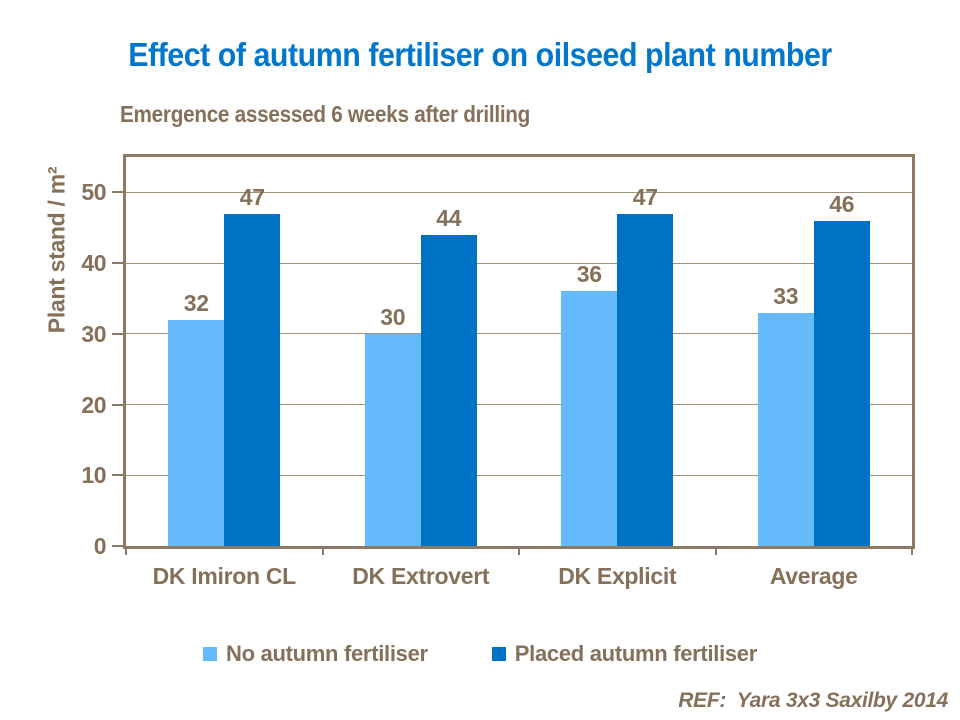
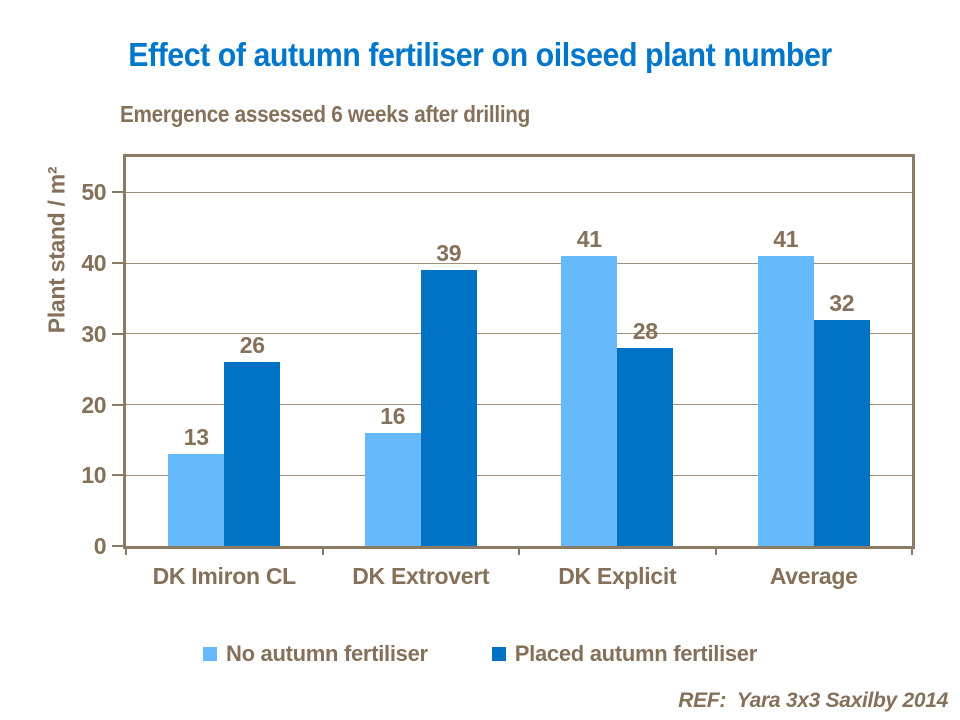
No autumn fertiliser/DK Imiron CL: 32 -> 13
Placed autumn fertiliser/DK Imiron CL: 47 -> 26
No autumn fertiliser/DK Extrovert: 30 -> 16
Placed autumn fertiliser/DK Extrovert: 44 -> 39
No autumn fertiliser/DK Explicit: 36 -> 41
Placed autumn fertiliser/DK Explicit: 47 -> 28
No autumn fertiliser/Average: 33 -> 41
Placed autumn fertiliser/Average: 46 -> 32
